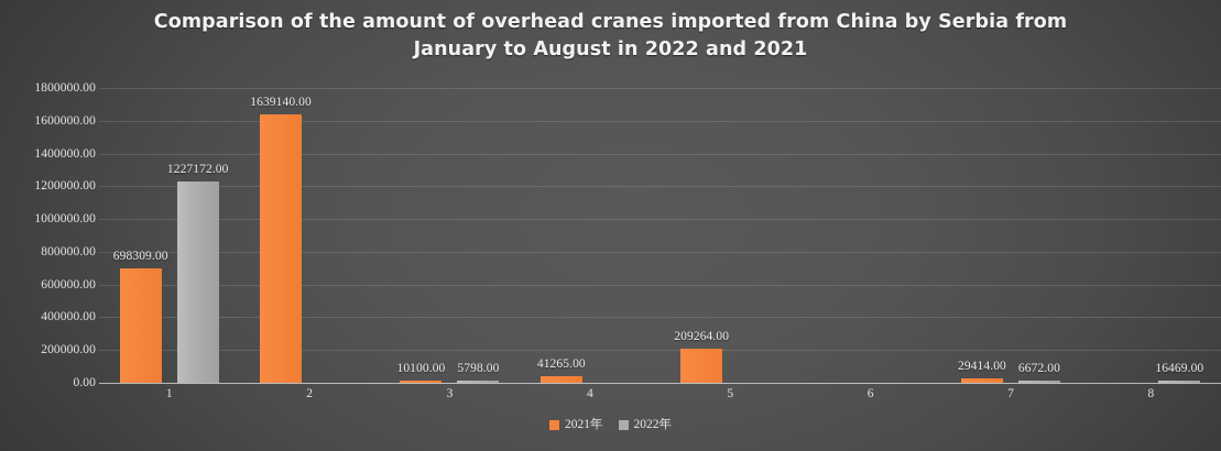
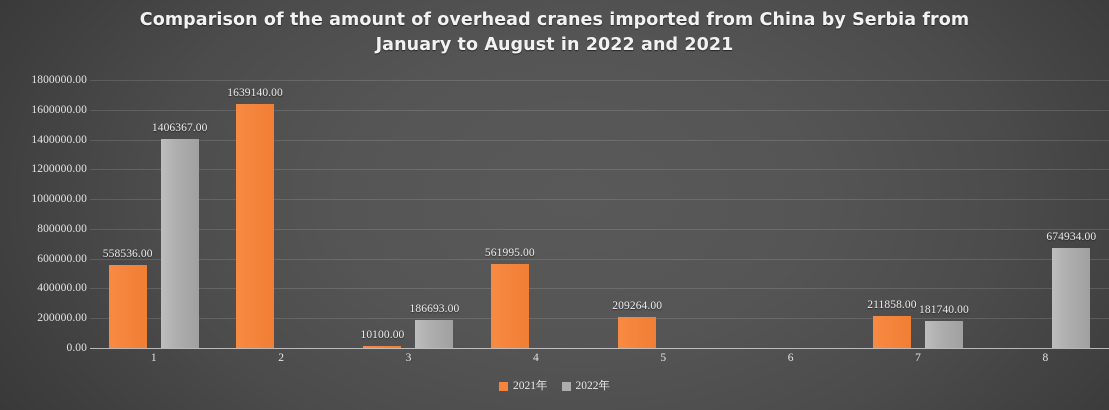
2021年/1: 698309.00 -> 558536.00
2022年/1: 1227172.00 -> 1406367.00
2022年/3: 5798.00 -> 186693.00
2021年/4: 41265.00 -> 561995.00
2021年/7: 29414.00 -> 211858.00
2022年/7: 6672.00 -> 181740.00
2022年/8: 16469.00 -> 674934.00
